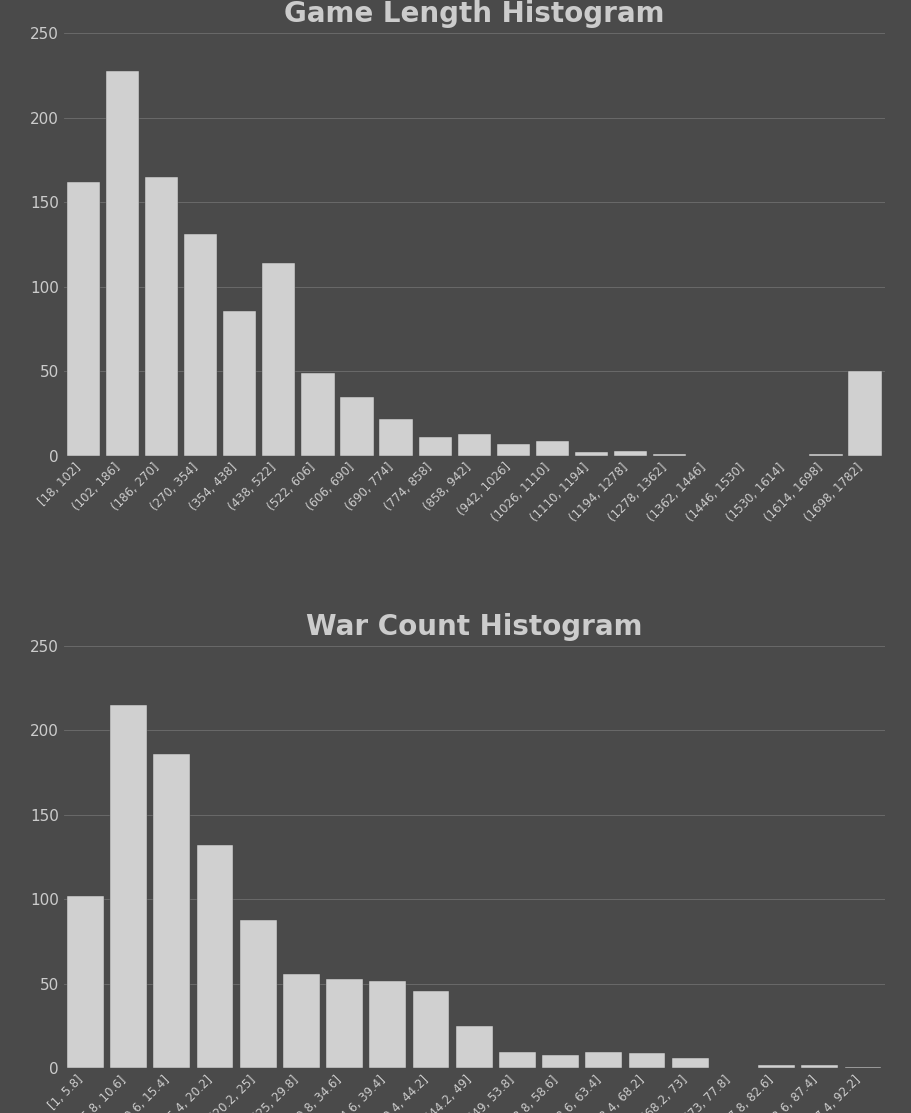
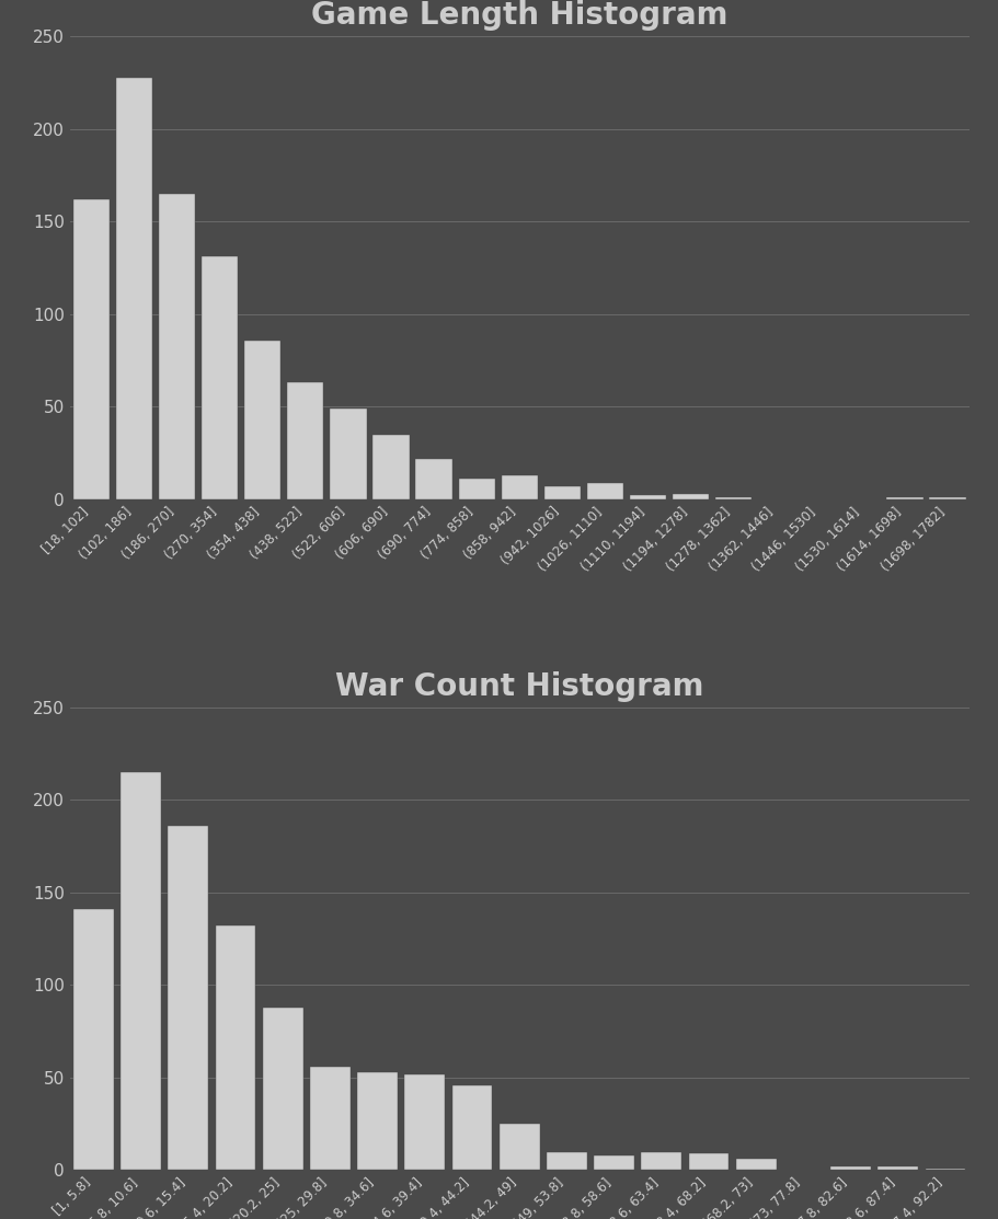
Game Length Histogram/(438, 522]: 114 -> 63
Game Length Histogram/(1698, 1782]: 50 -> 1
War Count Histogram/[1, 5.8]: 102 -> 141
